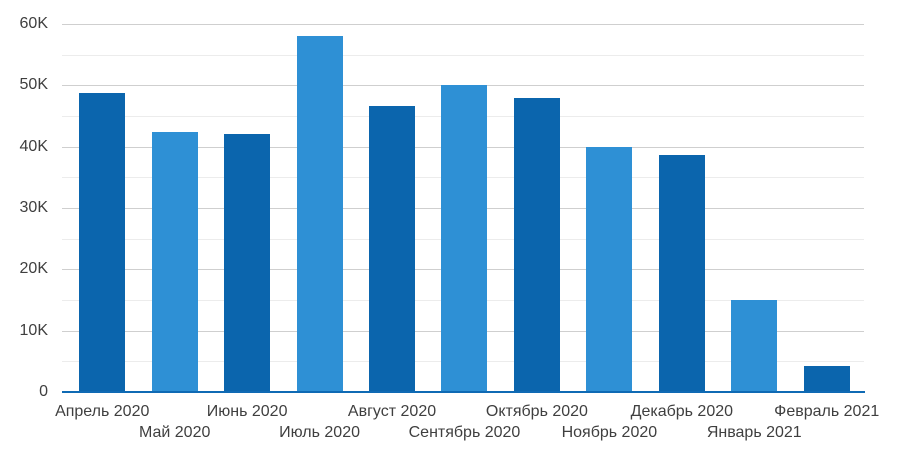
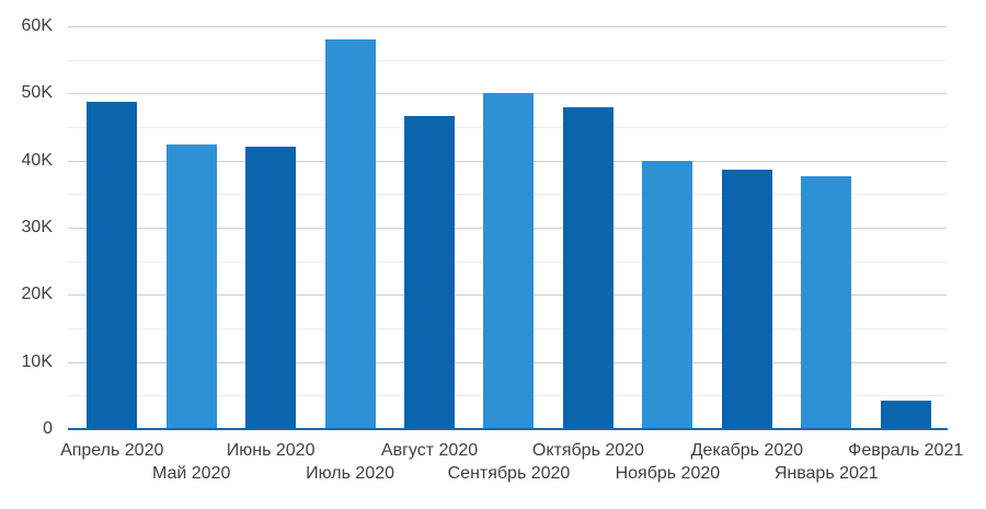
Январь 2021: 15K -> 38K
